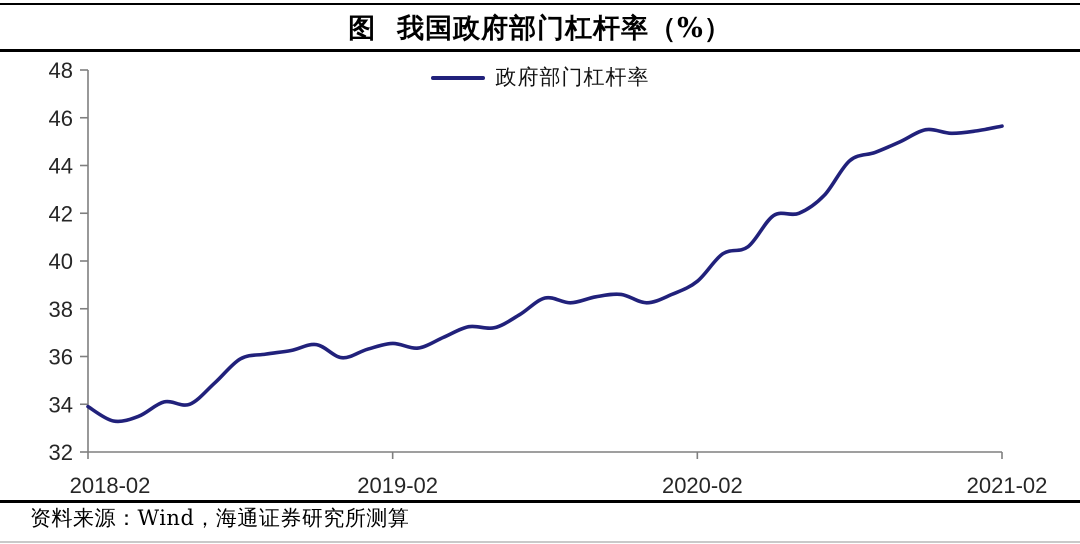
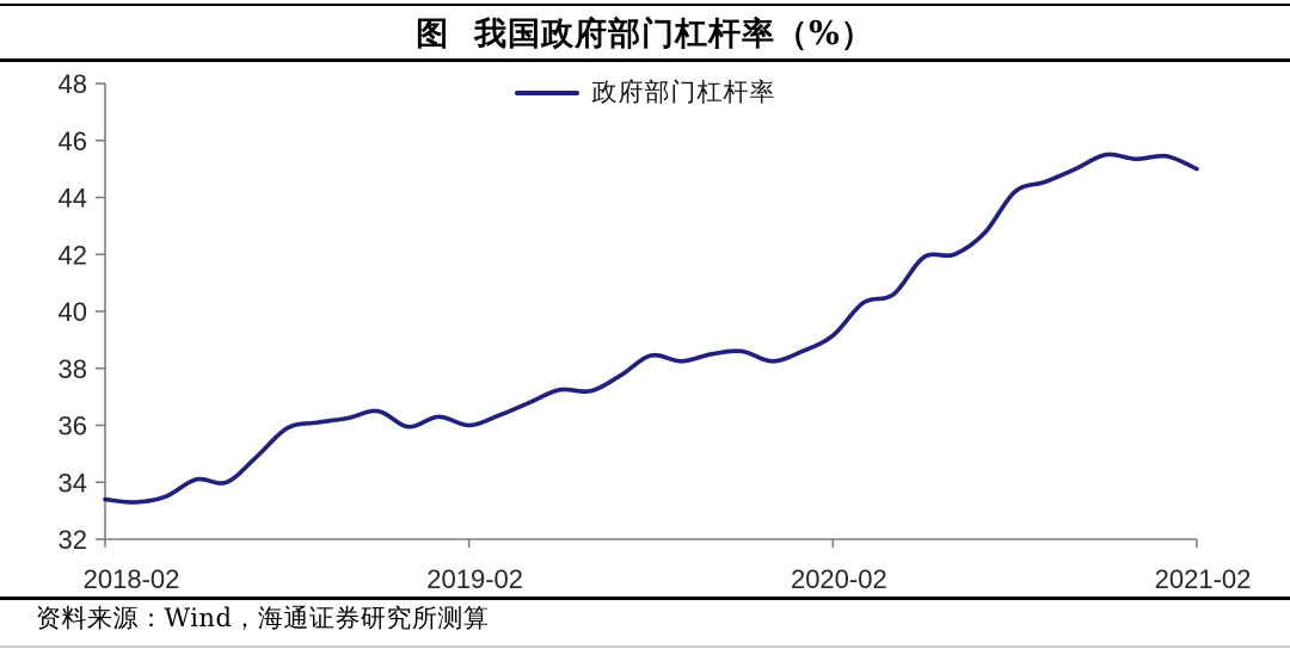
2018-02: 33.9 -> 33.4
2019-02: 36.5 -> 36.0
2021-02: 45.6 -> 45.0
